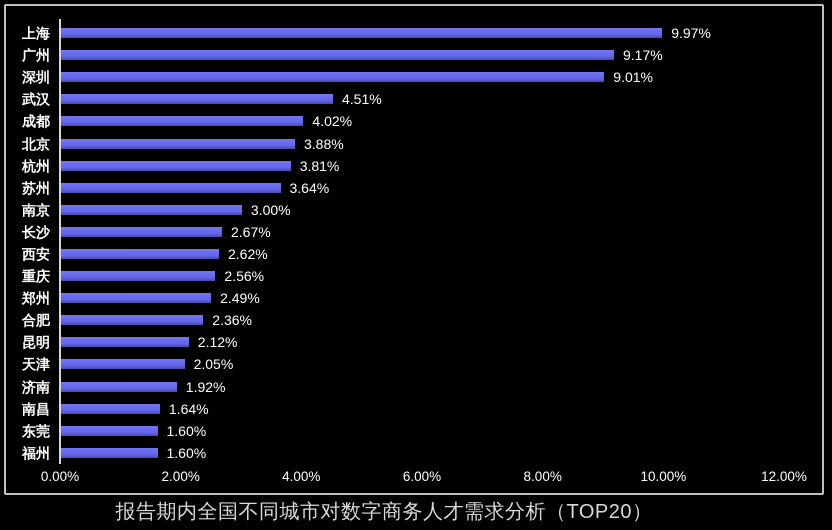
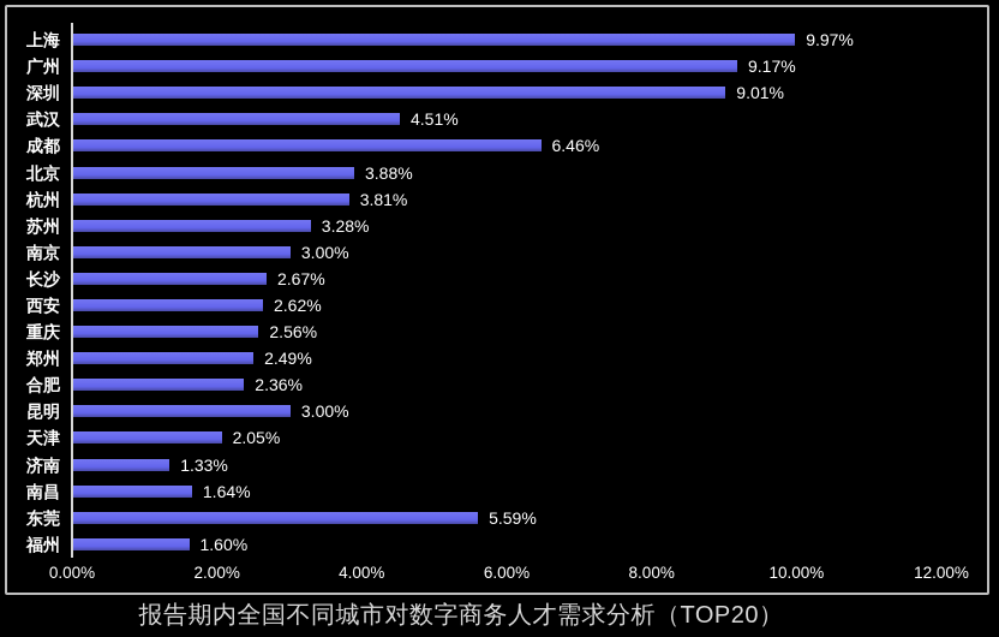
成都: 4.02% -> 6.46%
苏州: 3.64% -> 3.28%
昆明: 2.12% -> 3.00%
济南: 1.92% -> 1.33%
东莞: 1.60% -> 5.59%
